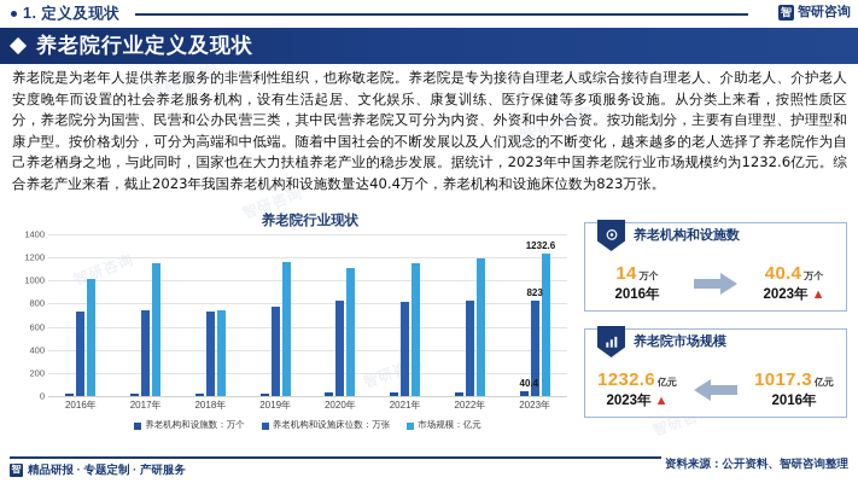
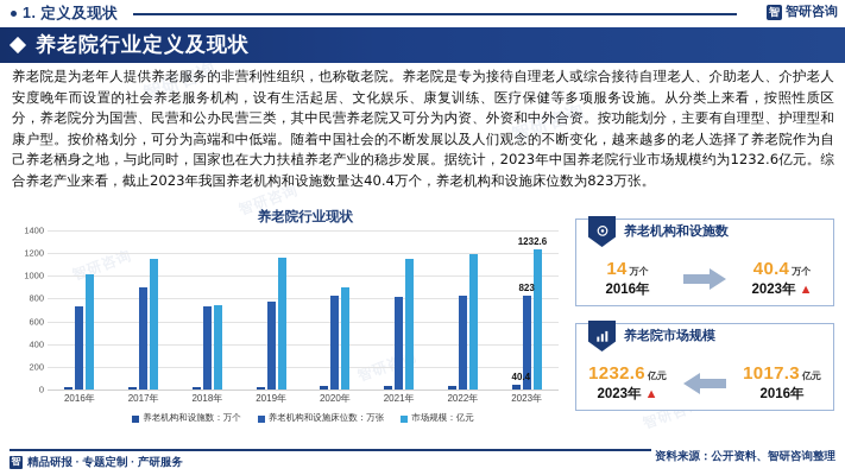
养老机构和设施床位数：万张/2017年: 700 -> 900
市场规模：亿元/2020年: 1100 -> 900
